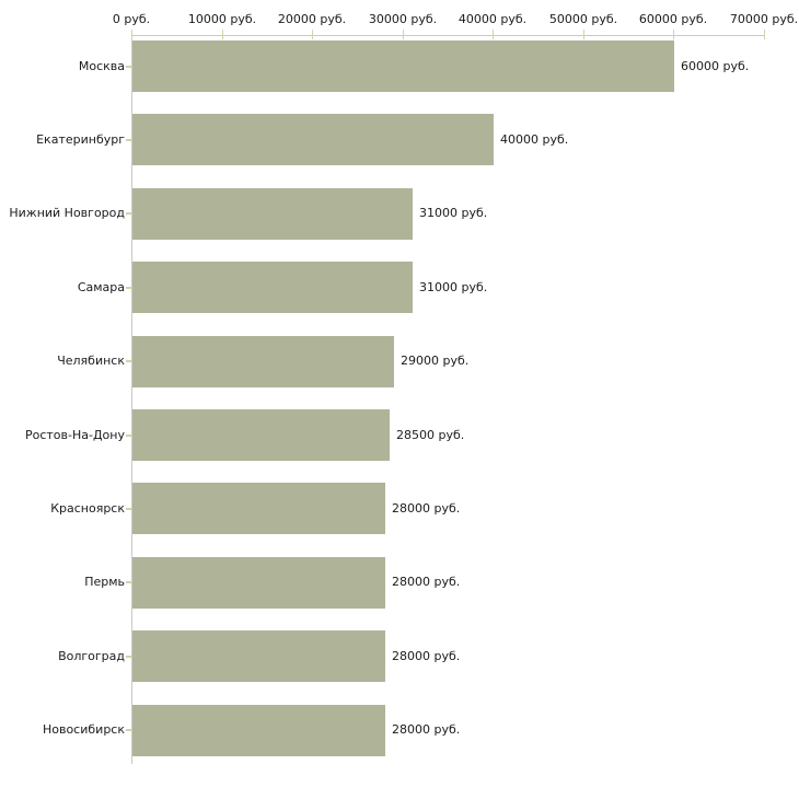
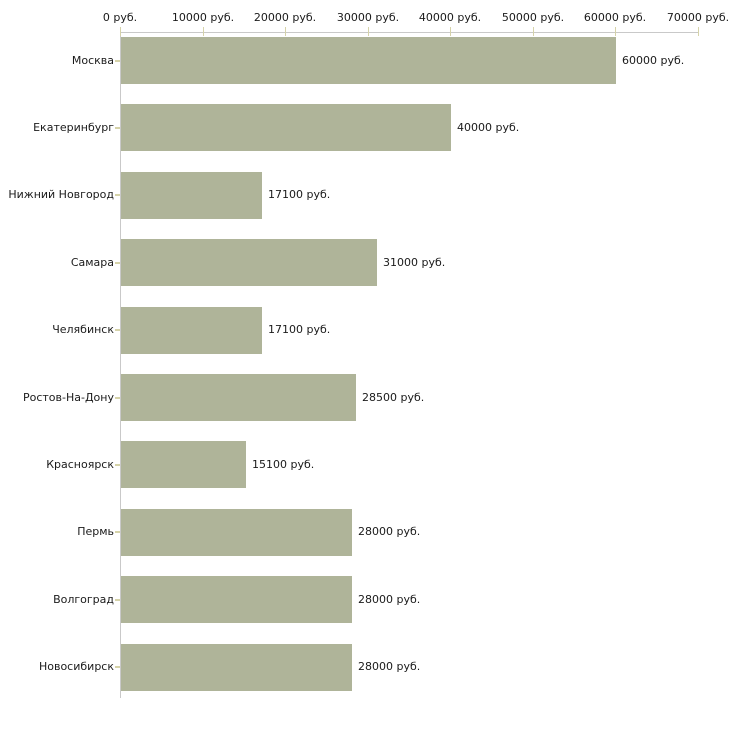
Нижний Новгород: 31000 -> 17100
Челябинск: 29000 -> 17100
Красноярск: 28000 -> 15100
